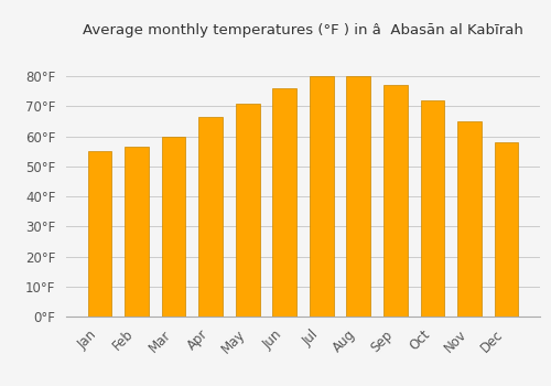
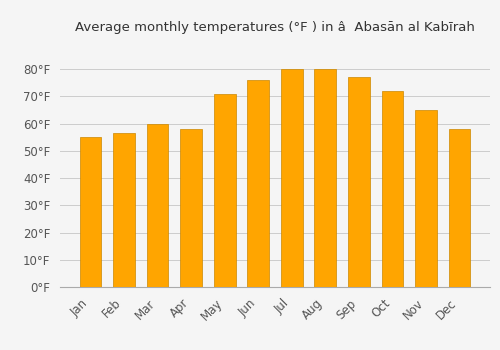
Apr: 66.5°F -> 58.0°F
